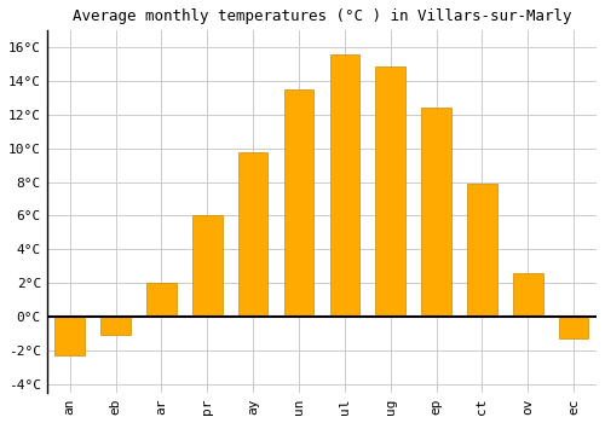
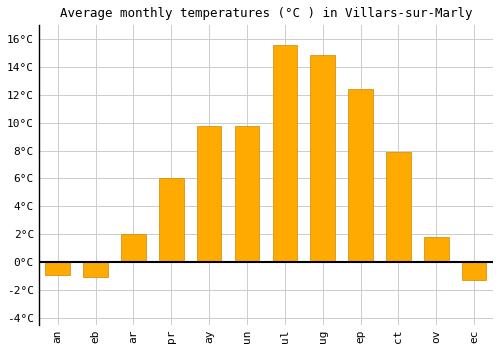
an: -2.3°C -> -0.9°C
un: 13.5°C -> 9.8°C
ov: 2.6°C -> 1.8°C
